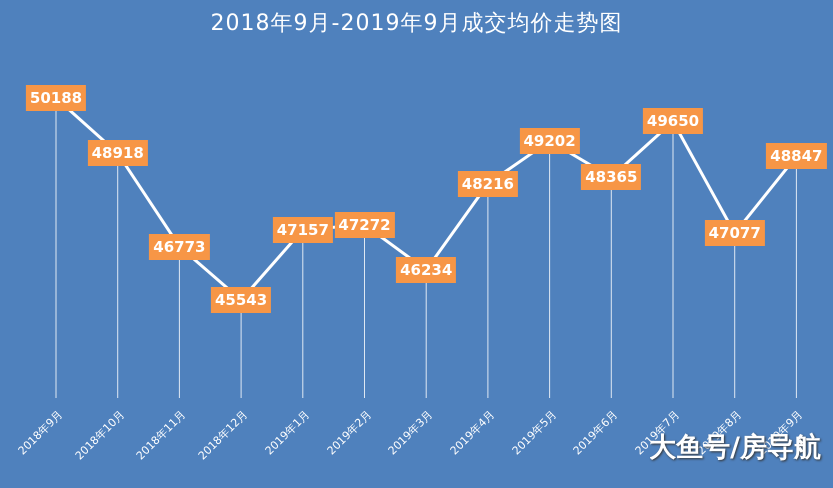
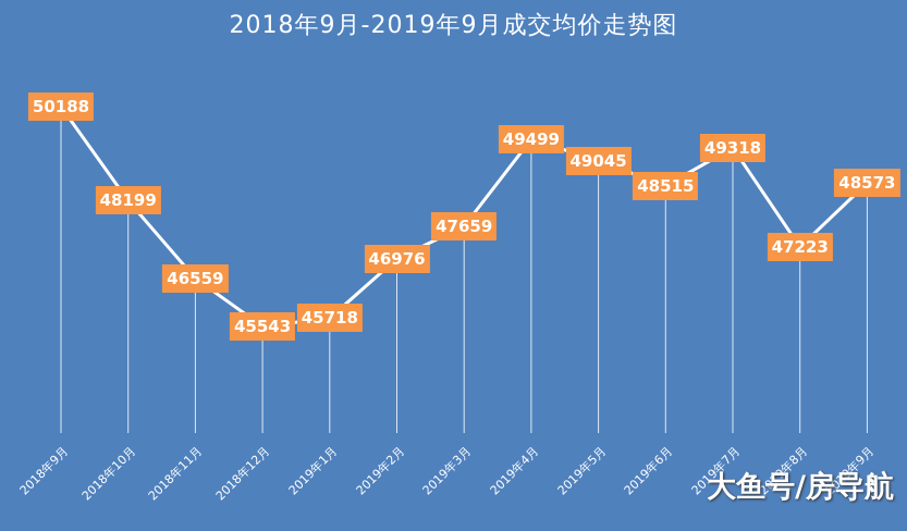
2018年10月: 48918 -> 48199
2018年11月: 46773 -> 46559
2019年1月: 47157 -> 45718
2019年2月: 47272 -> 46976
2019年3月: 46234 -> 47659
2019年4月: 48216 -> 49499
2019年5月: 49202 -> 49045
2019年6月: 48365 -> 48515
2019年7月: 49650 -> 49318
2019年8月: 47077 -> 47223
2019年9月: 48847 -> 48573
